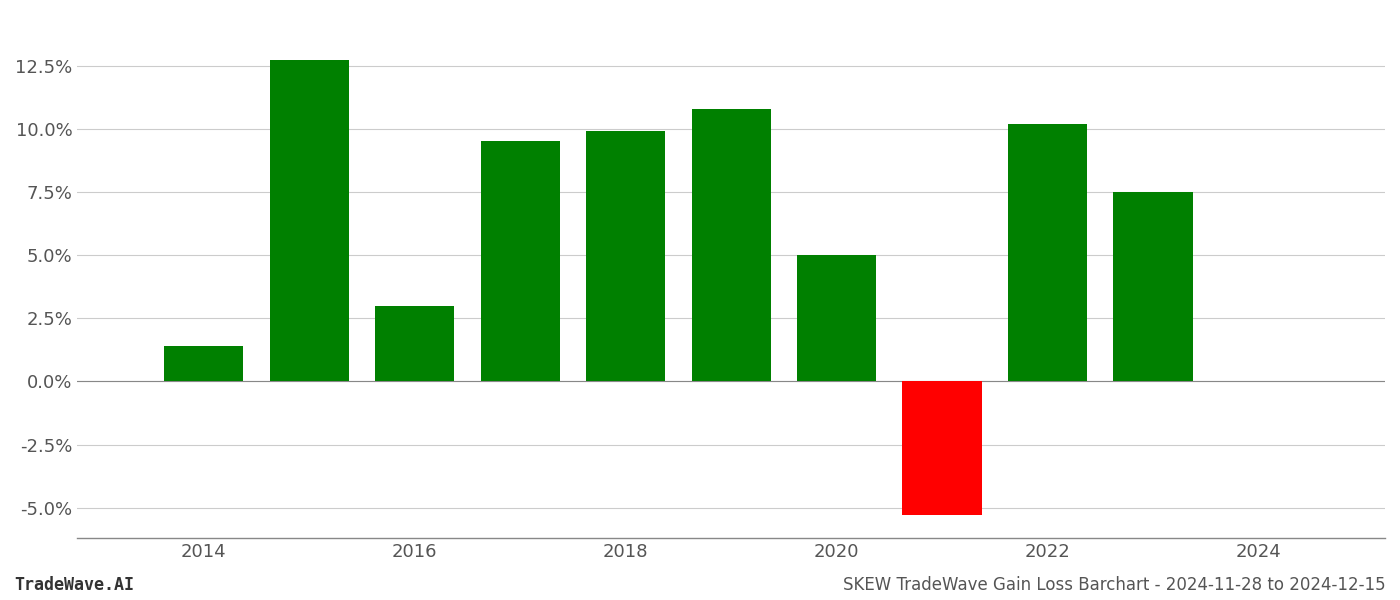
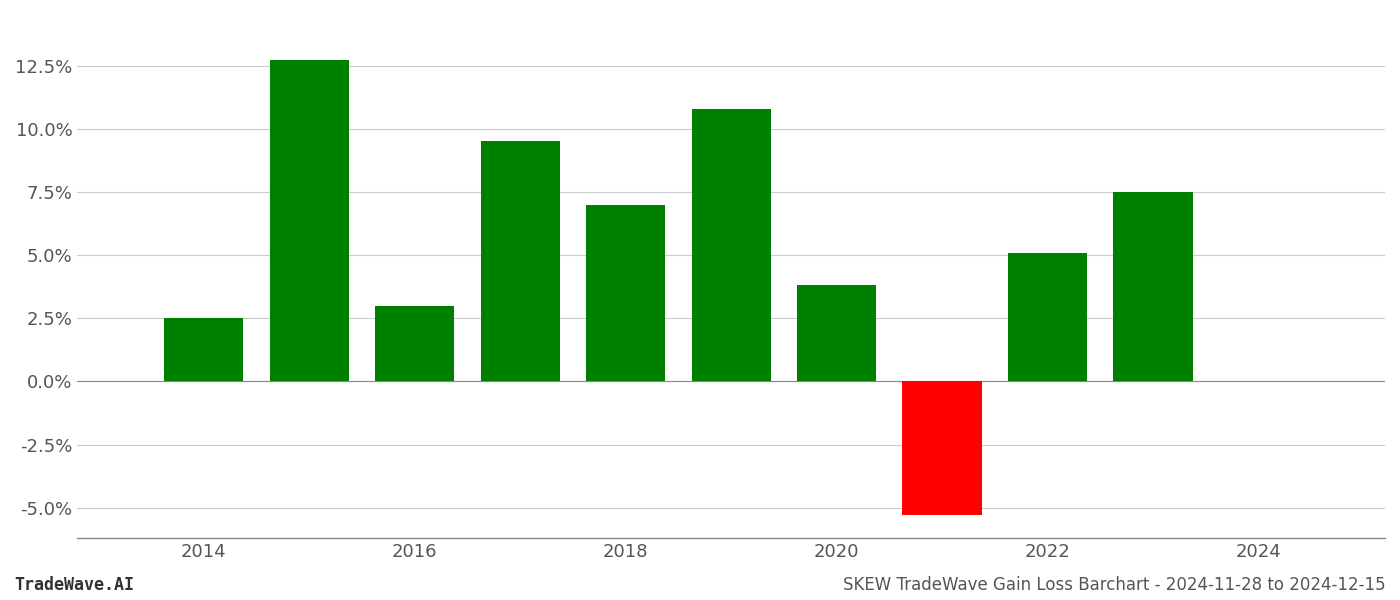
2014: 1.4% -> 2.5%
2018: 9.9% -> 7.0%
2020: 5.0% -> 3.8%
2022: 10.2% -> 5.1%
